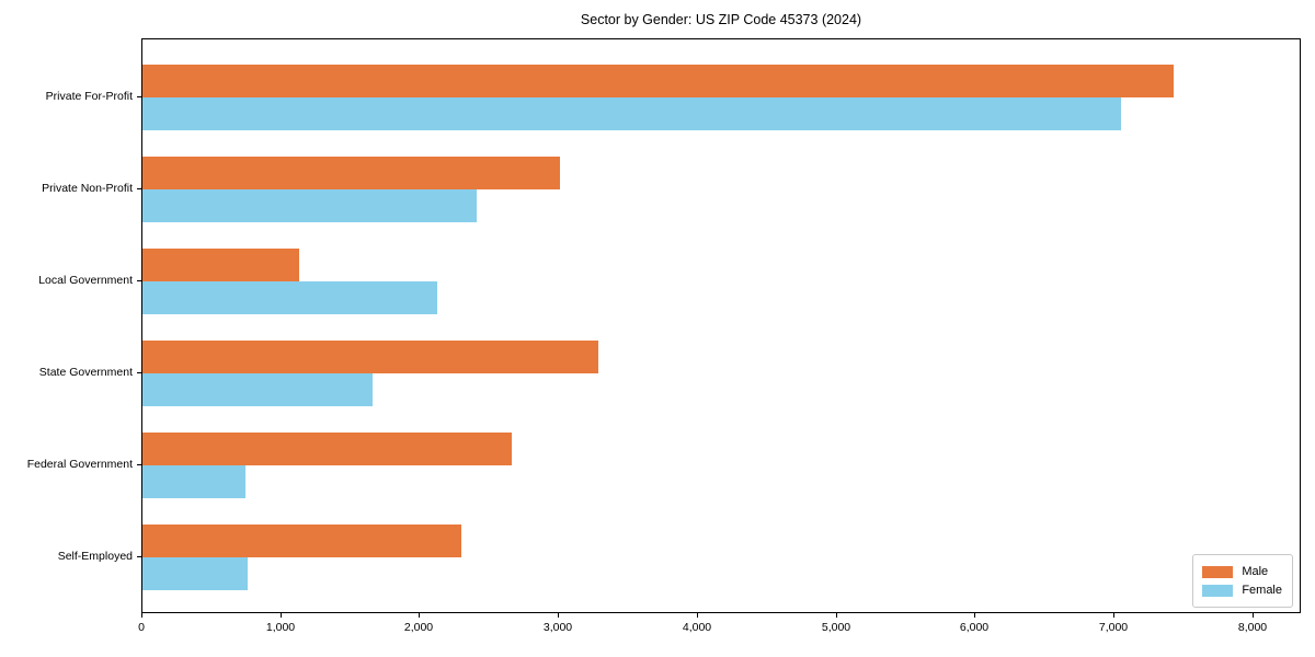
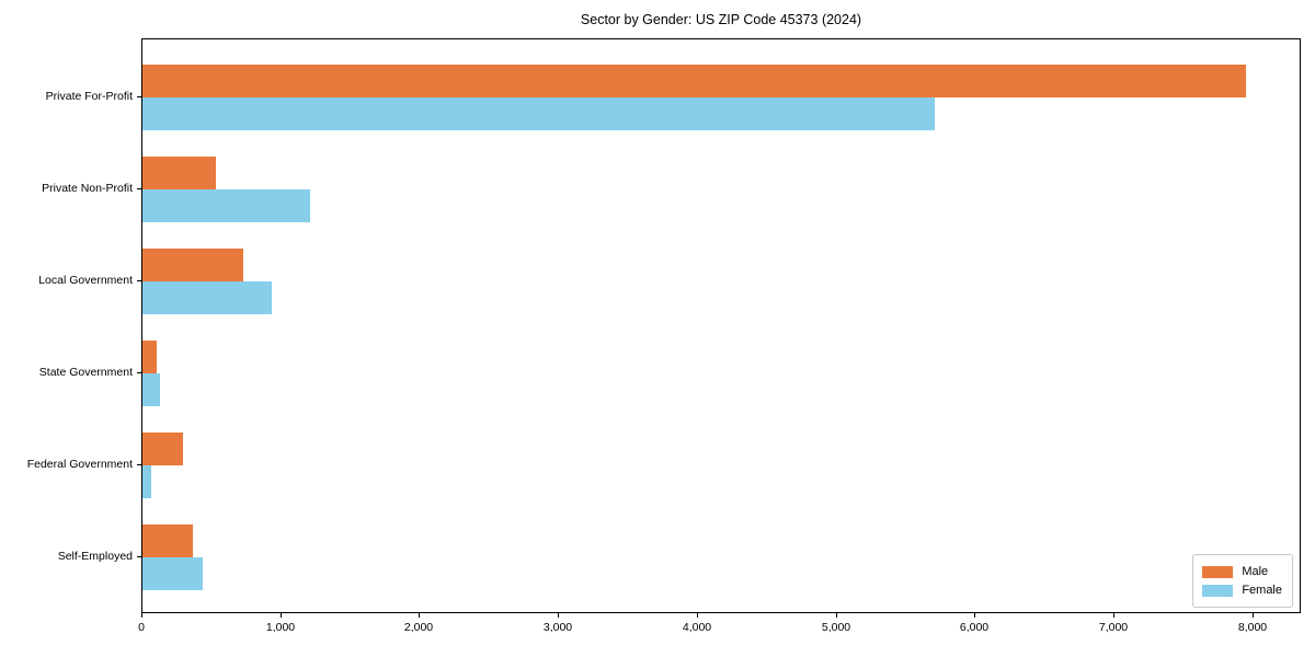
Male/Private For-Profit: 7430 -> 7950
Female/Private For-Profit: 7050 -> 5710
Male/Private Non-Profit: 3010 -> 530
Female/Private Non-Profit: 2410 -> 1210
Male/Local Government: 1130 -> 730
Female/Local Government: 2120 -> 930
Male/State Government: 3280 -> 100
Female/State Government: 1660 -> 120
Male/Federal Government: 2660 -> 290
Female/Federal Government: 740 -> 60
Male/Self-Employed: 2300 -> 360
Female/Self-Employed: 760 -> 440
